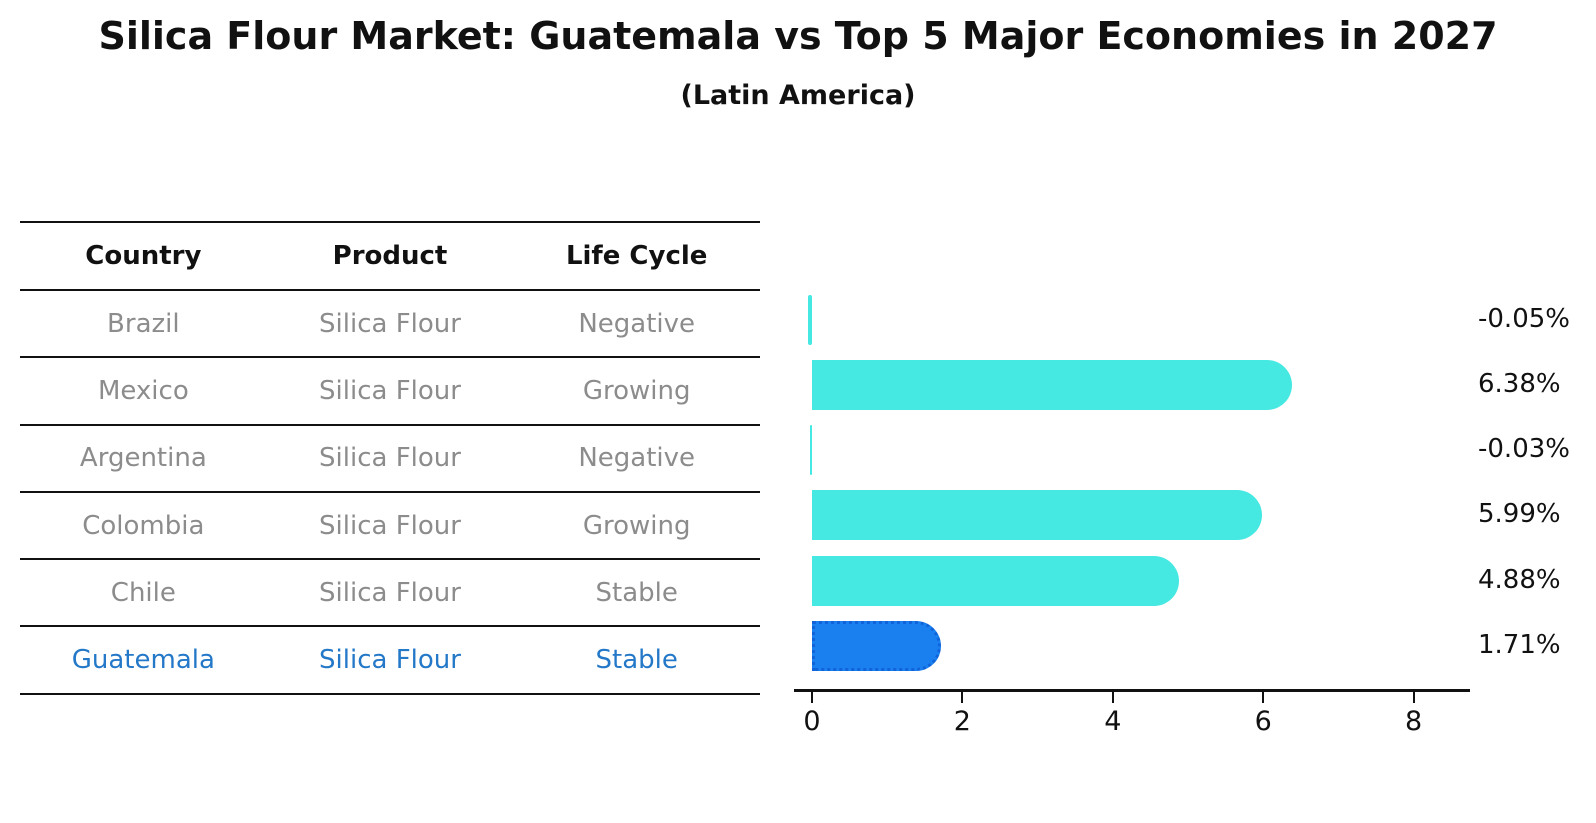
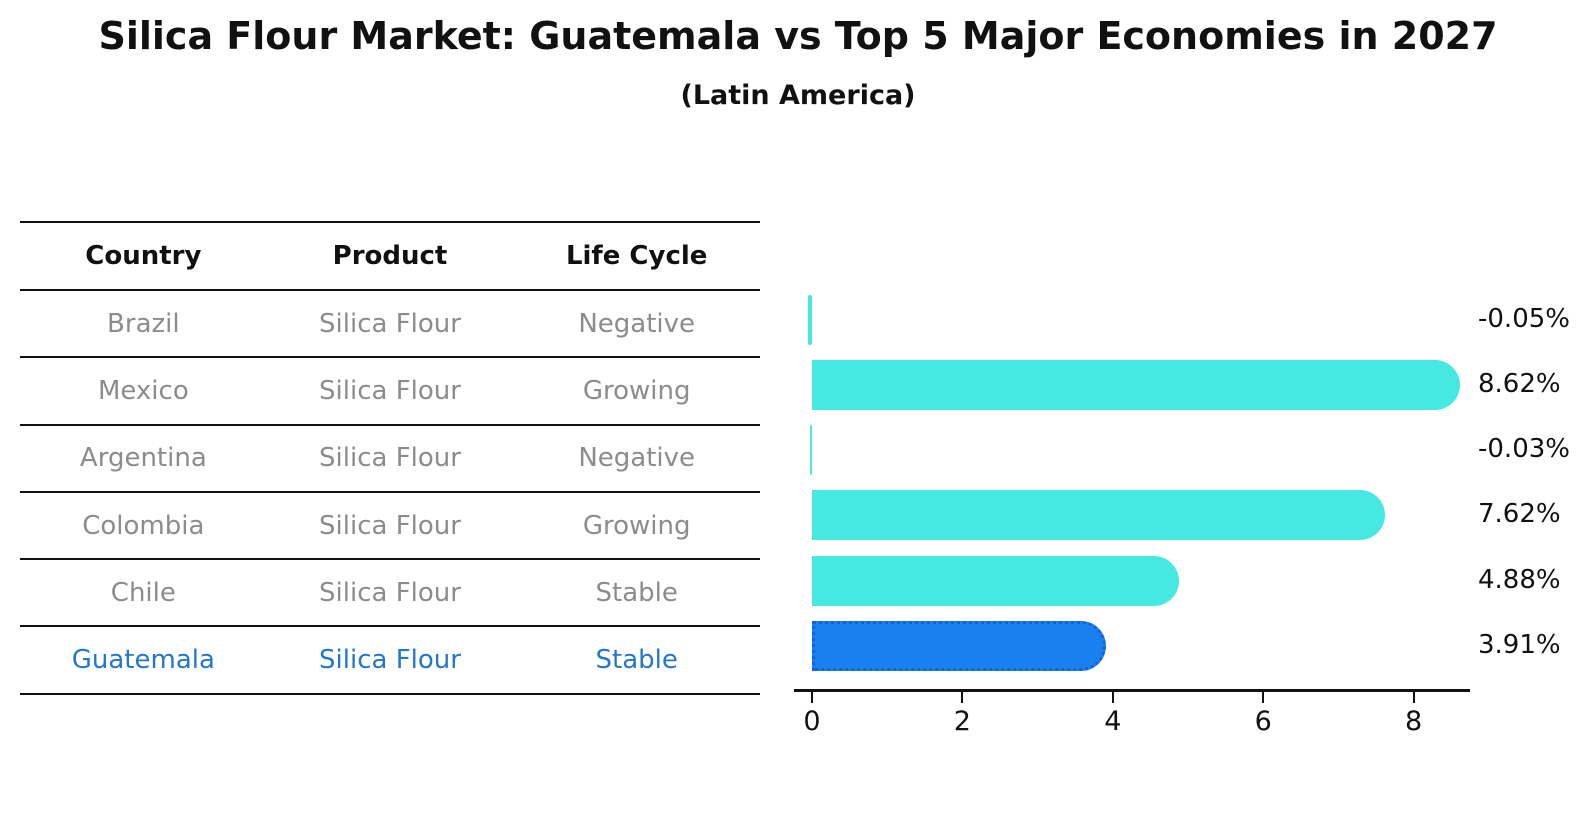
Mexico: 6.38% -> 8.62%
Colombia: 5.99% -> 7.62%
Guatemala: 1.71% -> 3.91%
